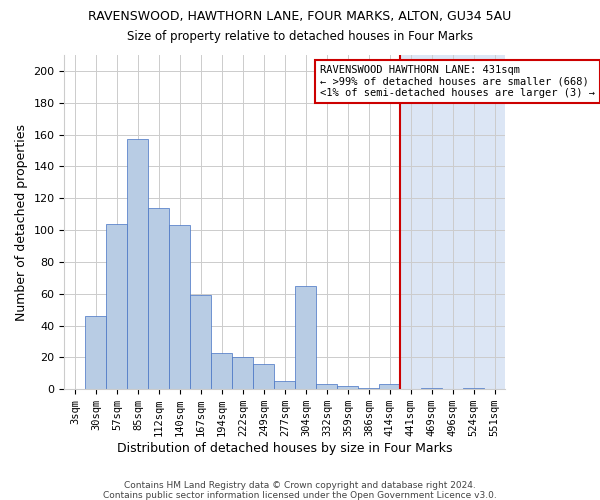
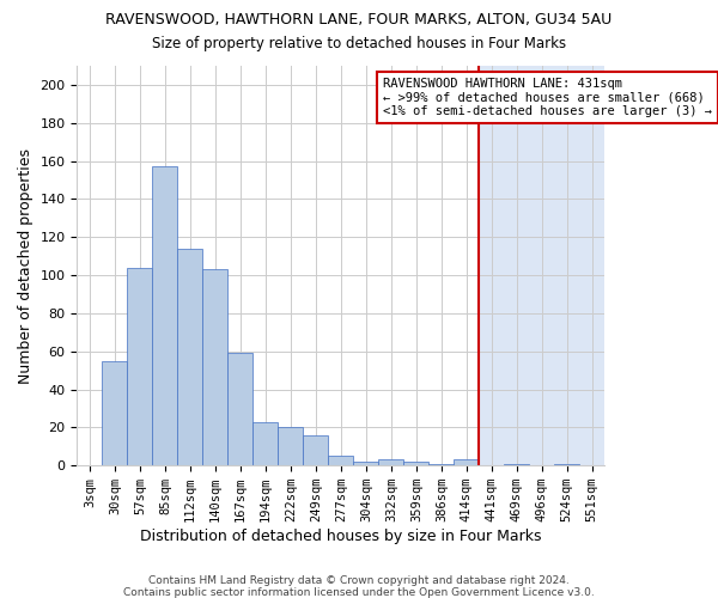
30sqm: 46 -> 55
304sqm: 65 -> 2
